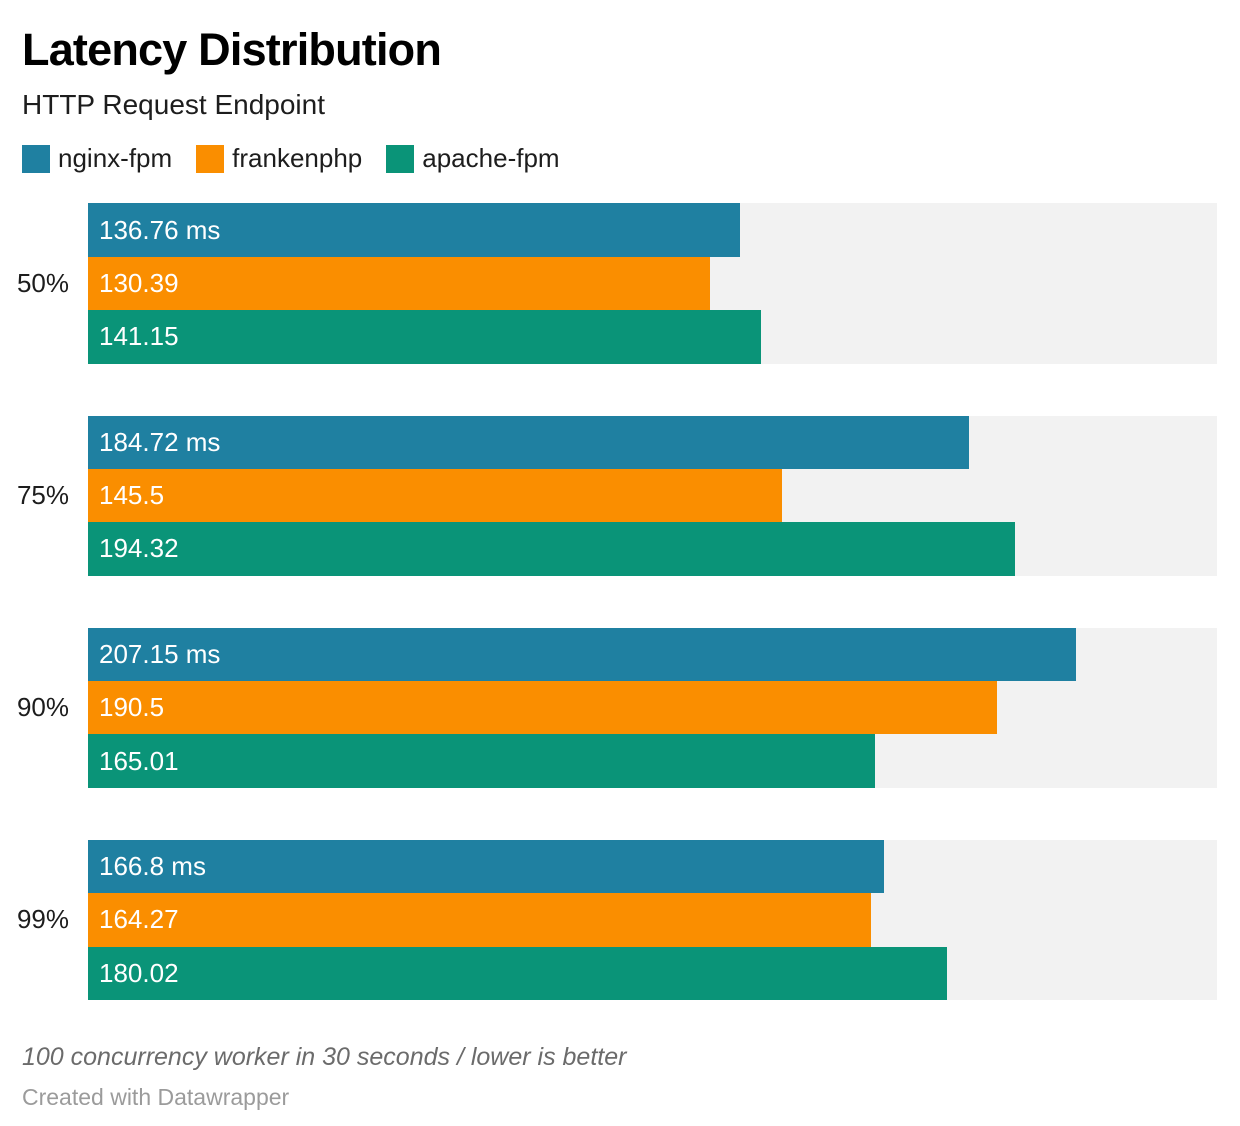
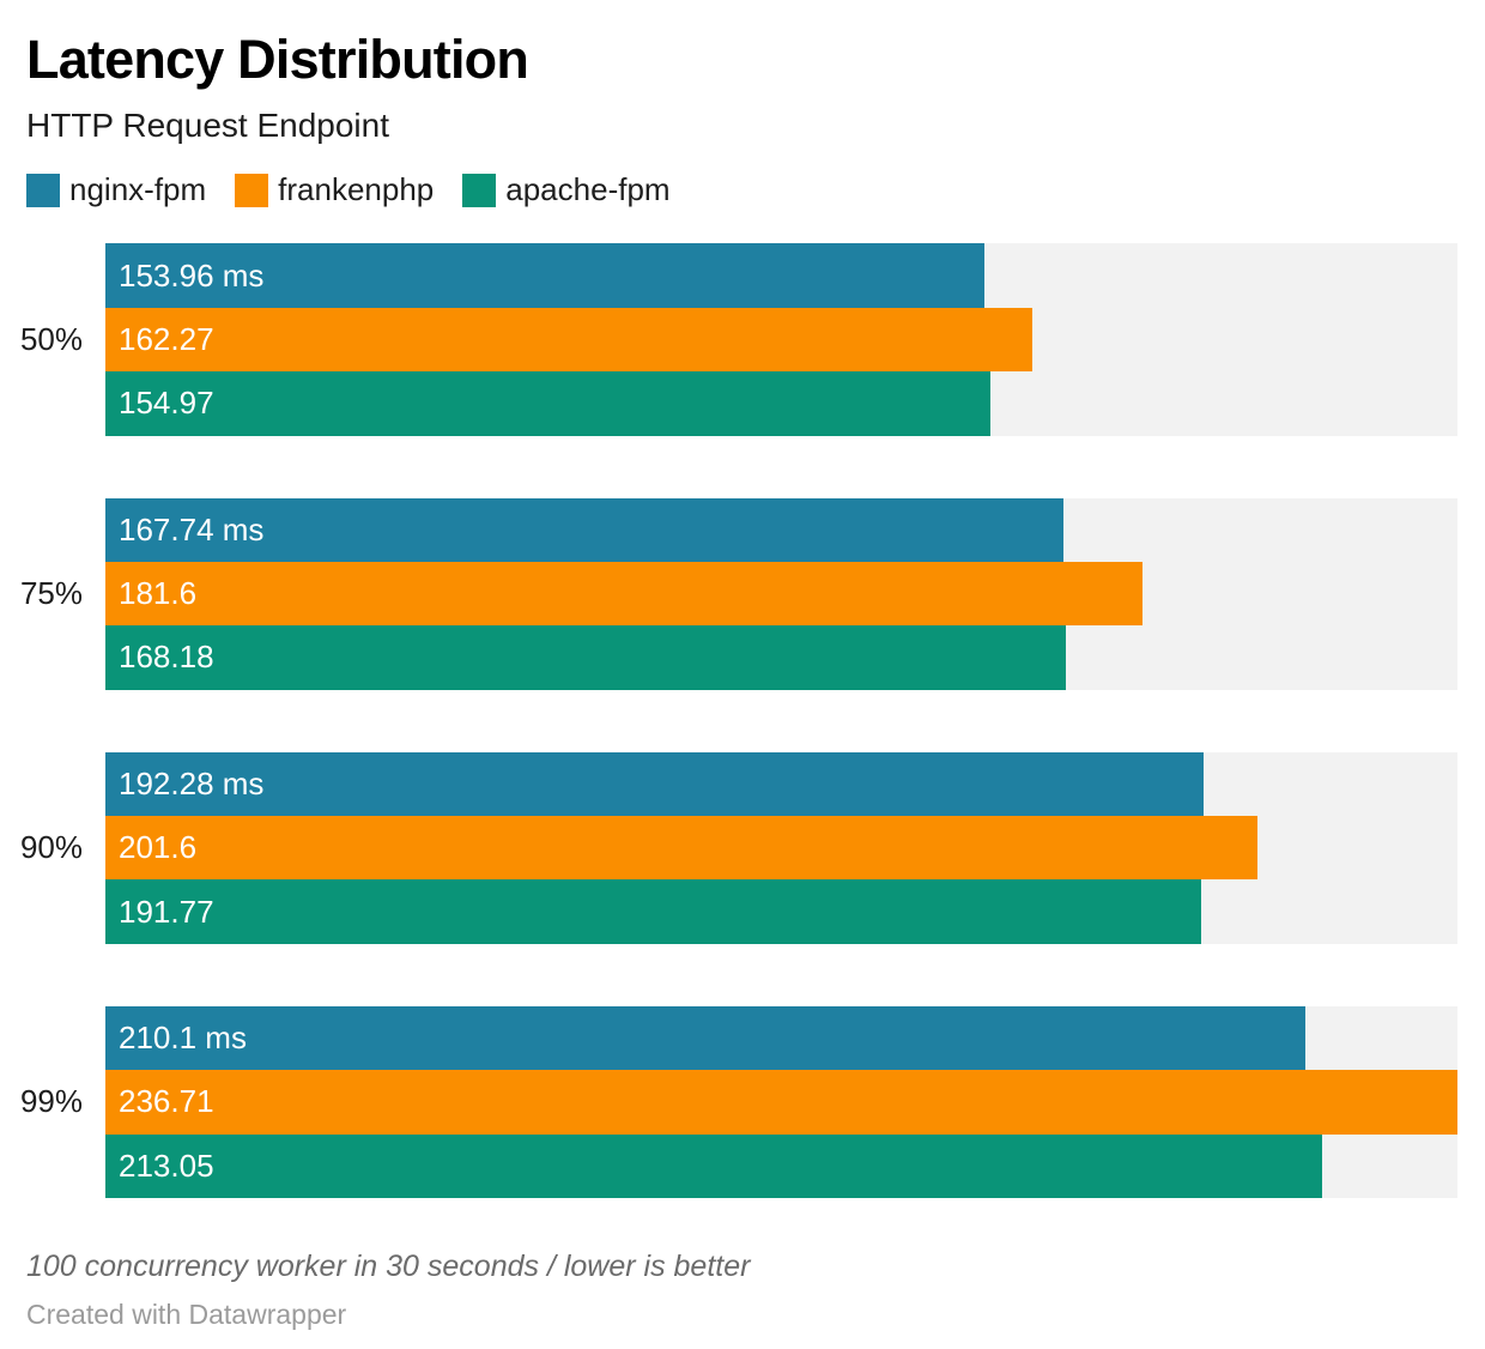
nginx-fpm/50%: 136.76 -> 153.96
frankenphp/50%: 130.39 -> 162.27
apache-fpm/50%: 141.15 -> 154.97
nginx-fpm/75%: 184.72 -> 167.74
frankenphp/75%: 145.5 -> 181.6
apache-fpm/75%: 194.32 -> 168.18
nginx-fpm/90%: 207.15 -> 192.28
frankenphp/90%: 190.5 -> 201.6
apache-fpm/90%: 165.01 -> 191.77
nginx-fpm/99%: 166.8 -> 210.1
frankenphp/99%: 164.27 -> 236.71
apache-fpm/99%: 180.02 -> 213.05
